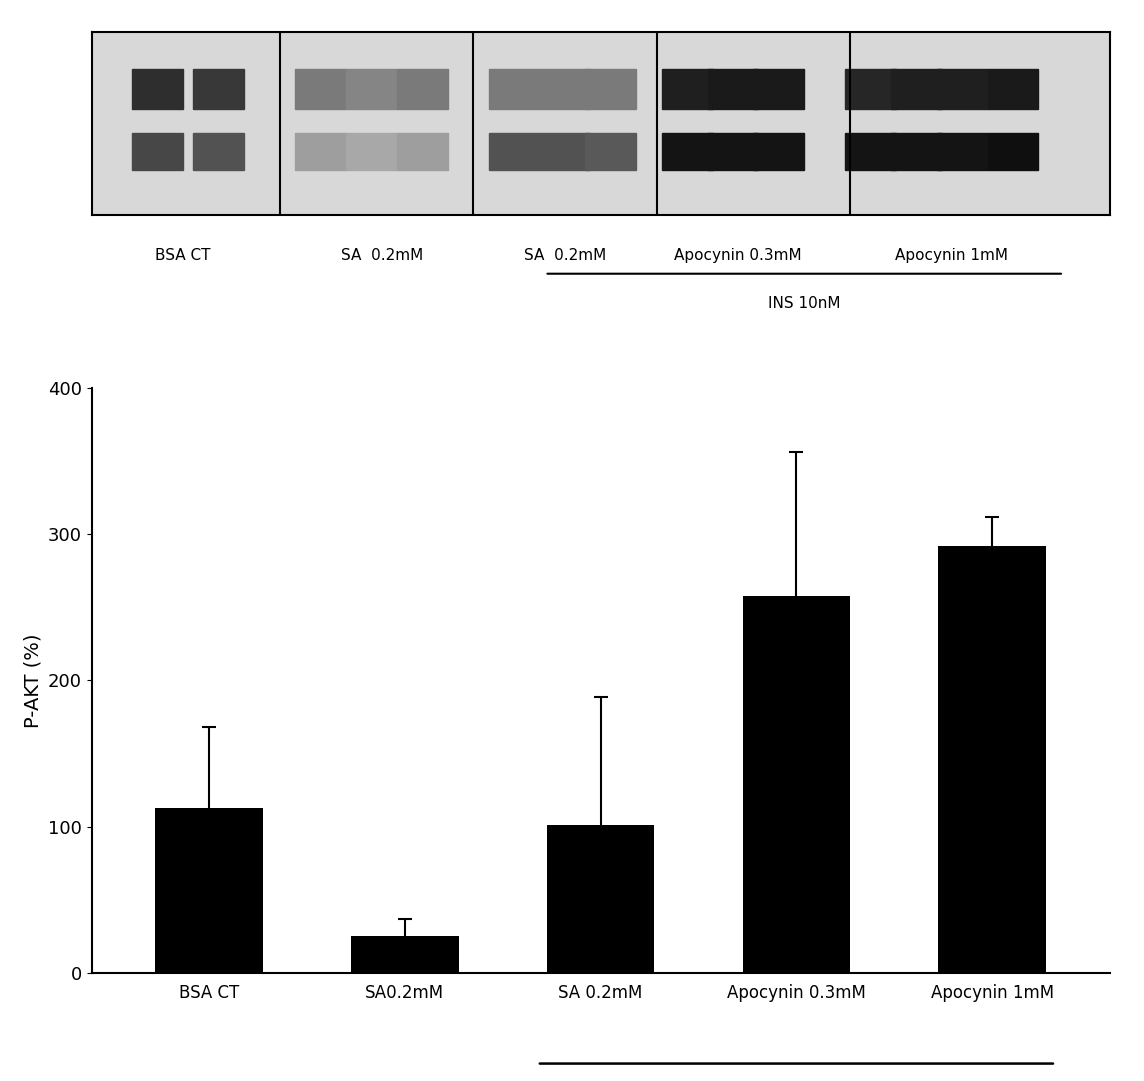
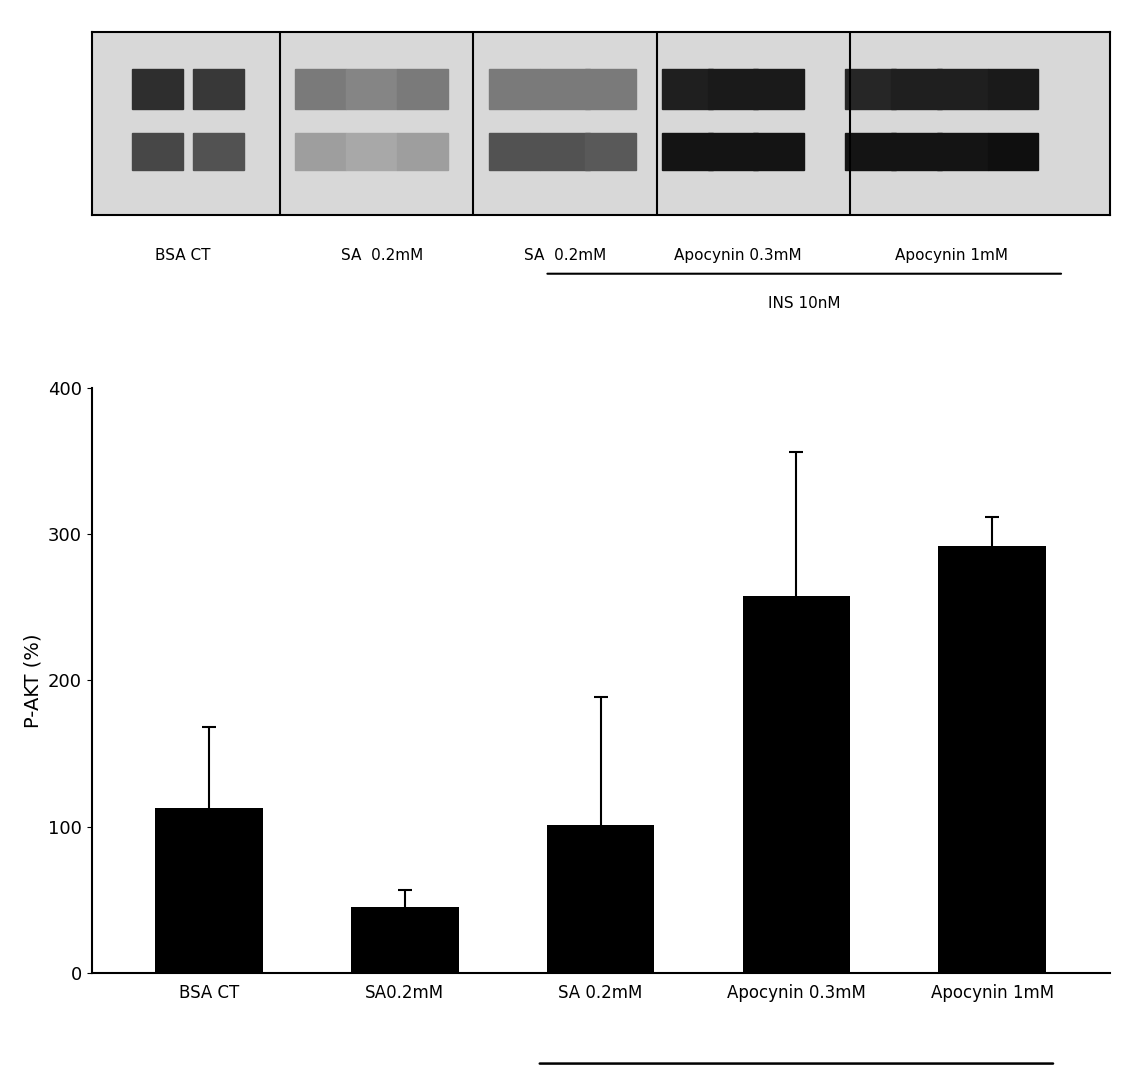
SA0.2mM: 25 -> 45
